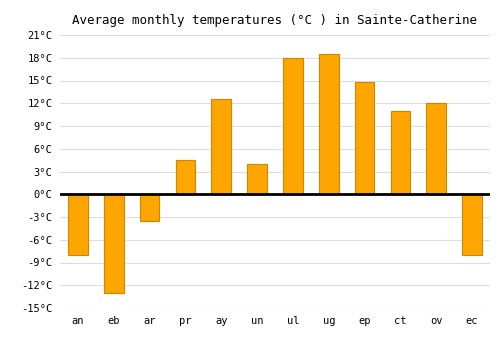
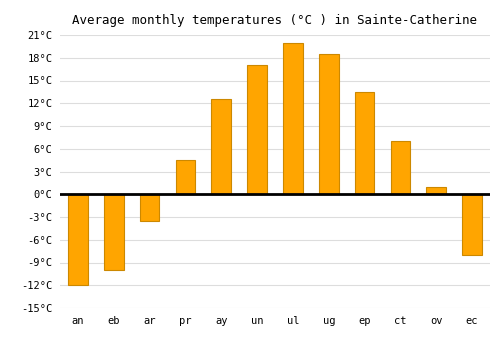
an: -8.0°C -> -12.0°C
eb: -13.0°C -> -10.0°C
un: 4.0°C -> 17.0°C
ul: 18.0°C -> 20.0°C
ep: 14.8°C -> 13.5°C
ct: 11.0°C -> 7.0°C
ov: 12.0°C -> 1.0°C
